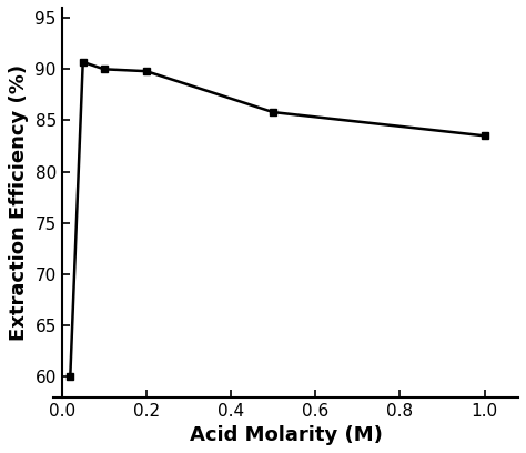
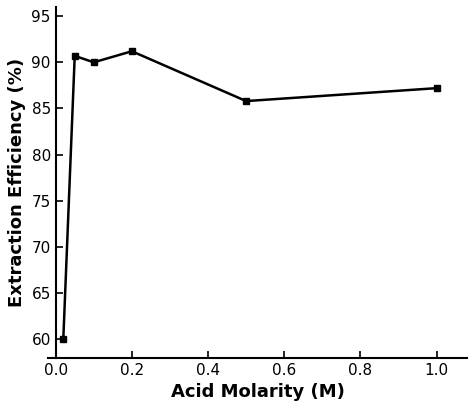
0.2: 89.8 -> 91.2
1.0: 83.5 -> 87.2
